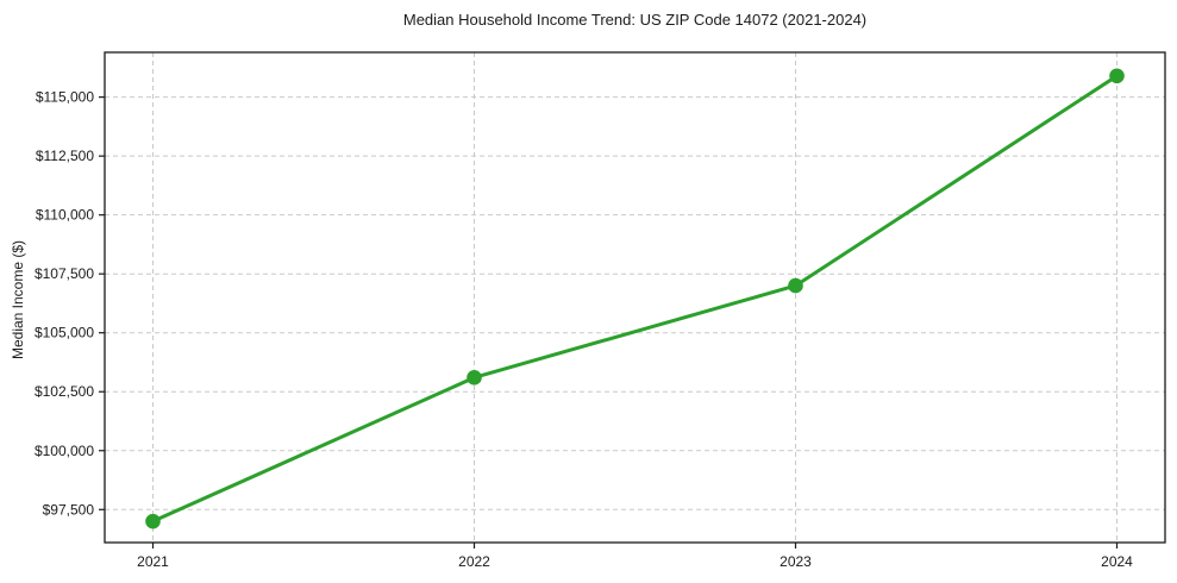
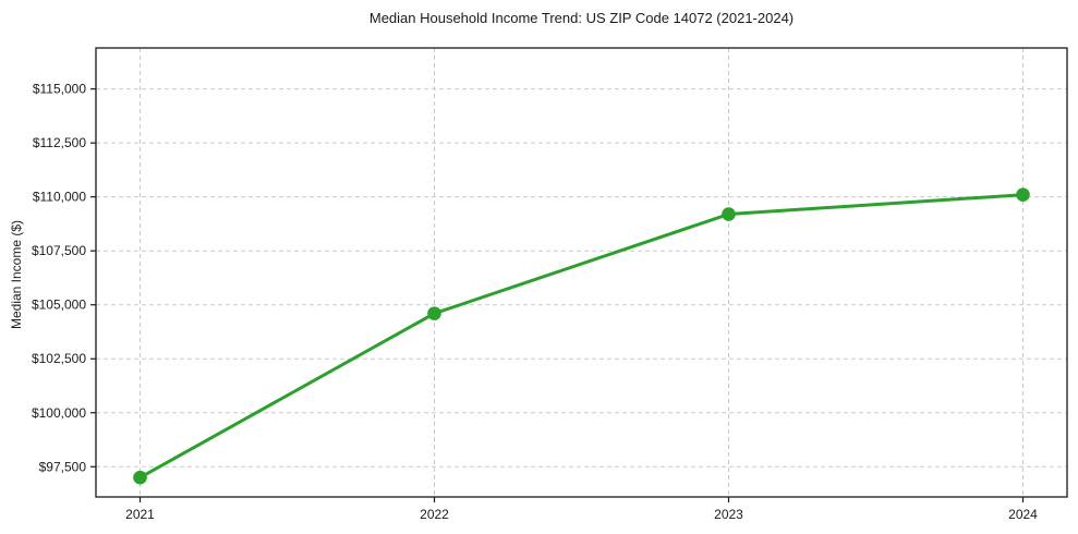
2022: $103100 -> $104600
2023: $107000 -> $109200
2024: $115900 -> $110100
